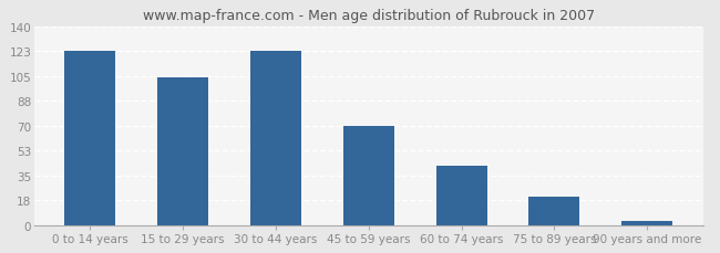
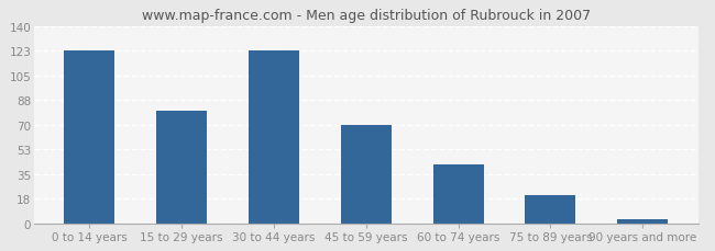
15 to 29 years: 104 -> 80
